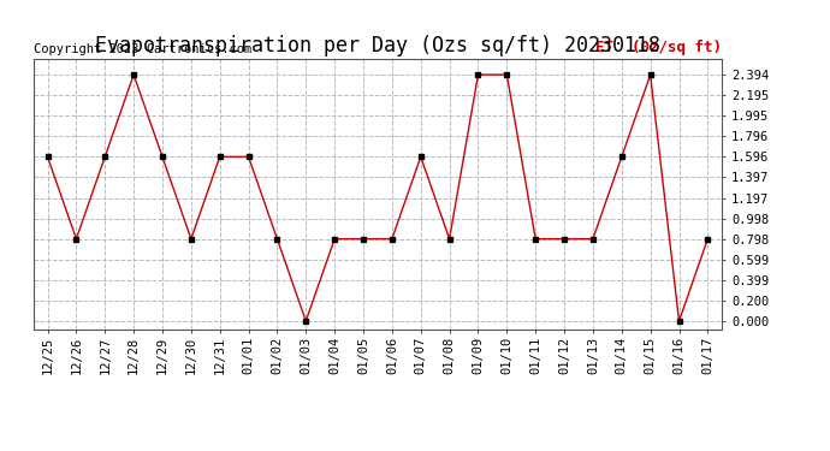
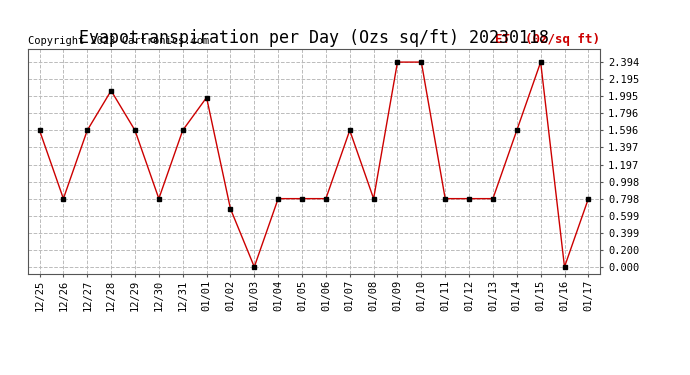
12/28: 2.39 -> 2.06
01/01: 1.60 -> 1.98
01/02: 0.80 -> 0.68
